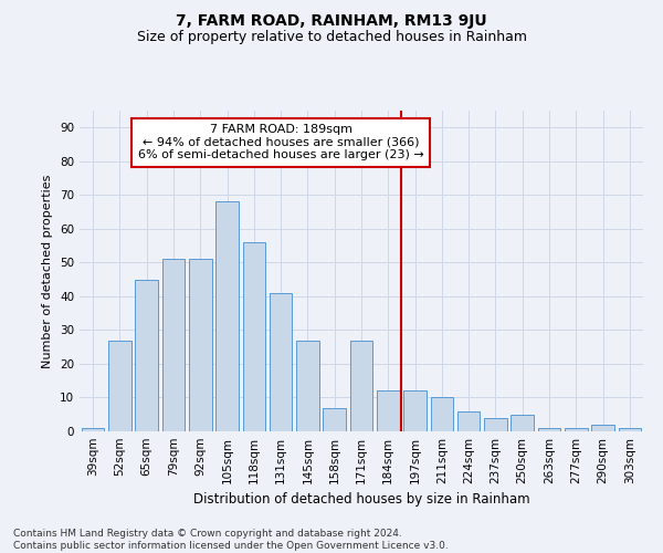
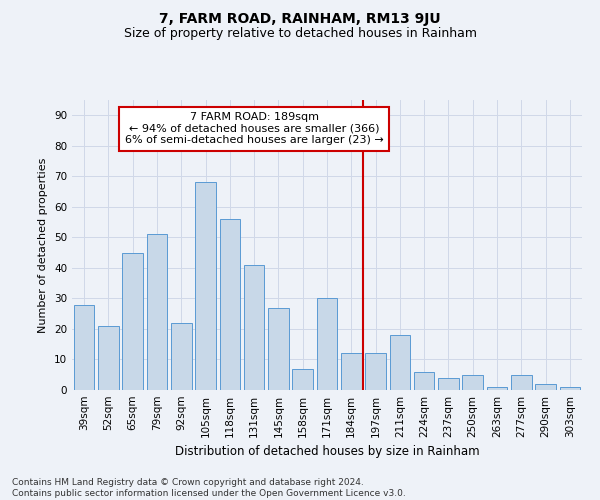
39sqm: 1 -> 28
52sqm: 27 -> 21
92sqm: 51 -> 22
171sqm: 27 -> 30
211sqm: 10 -> 18
277sqm: 1 -> 5
